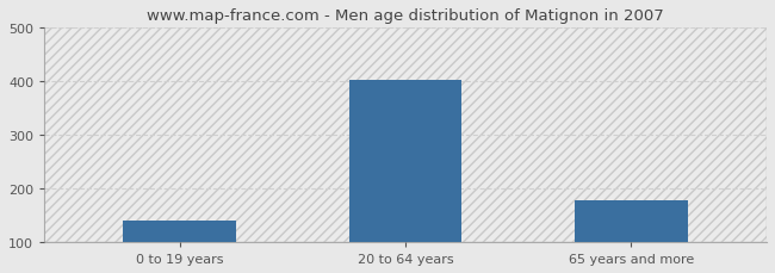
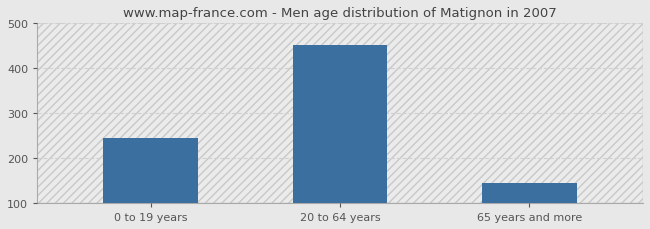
0 to 19 years: 140 -> 245
20 to 64 years: 403 -> 450
65 years and more: 178 -> 145
